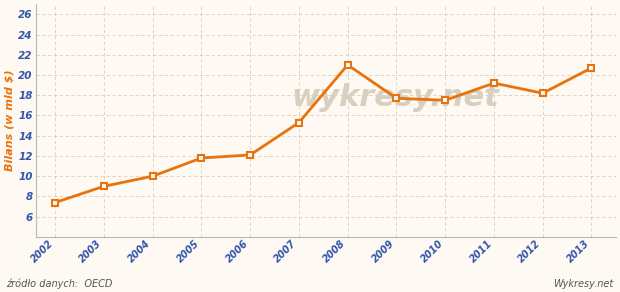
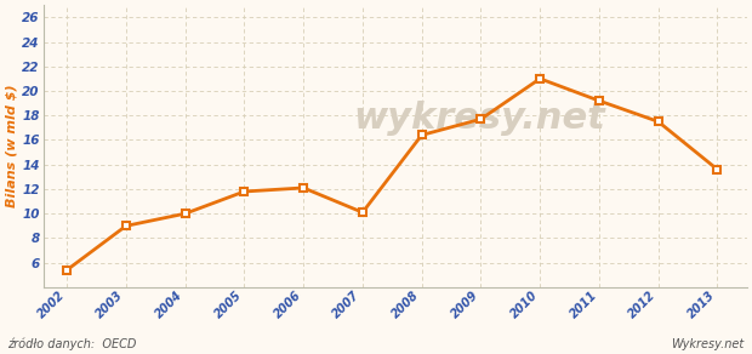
2002: 7.4 -> 5.4
2007: 15.3 -> 10.1
2008: 21.0 -> 16.4
2010: 17.5 -> 21.0
2012: 18.2 -> 17.5
2013: 20.7 -> 13.6
